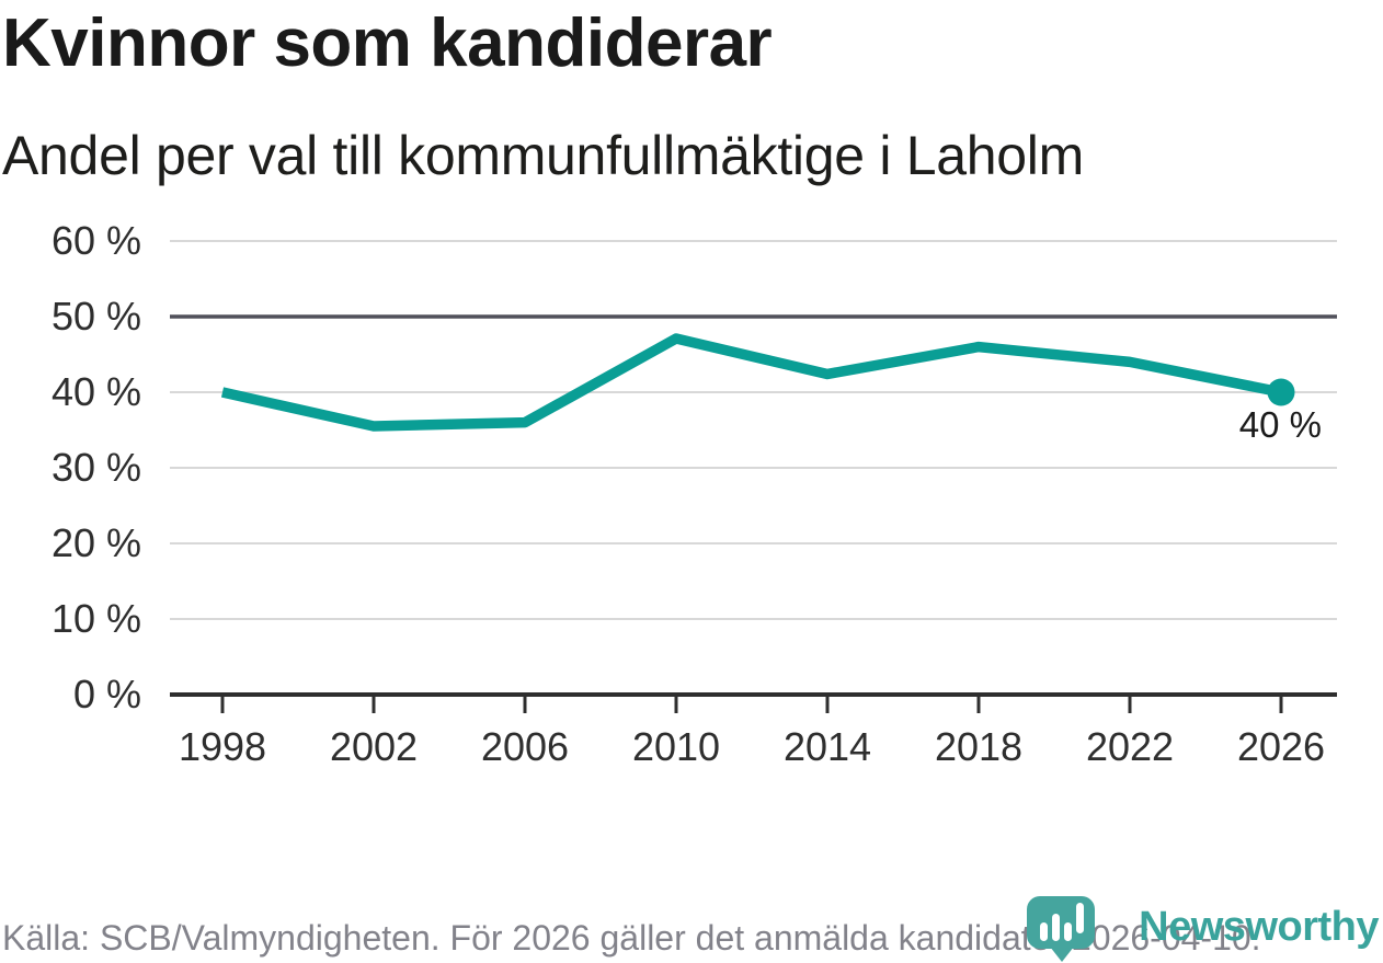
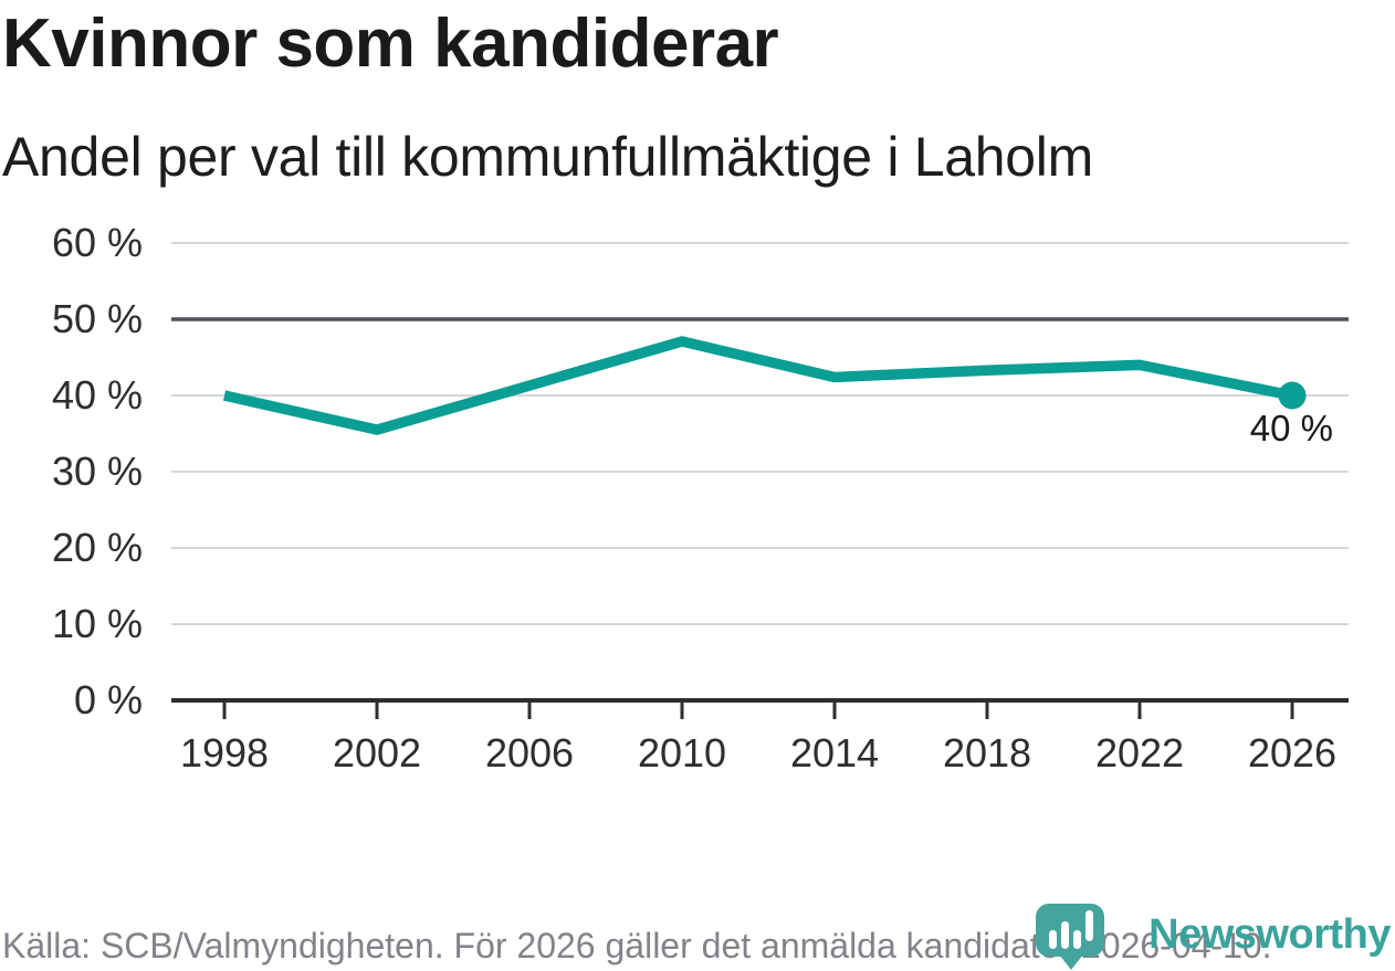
2006: 36% -> 41%
2018: 46% -> 43%
